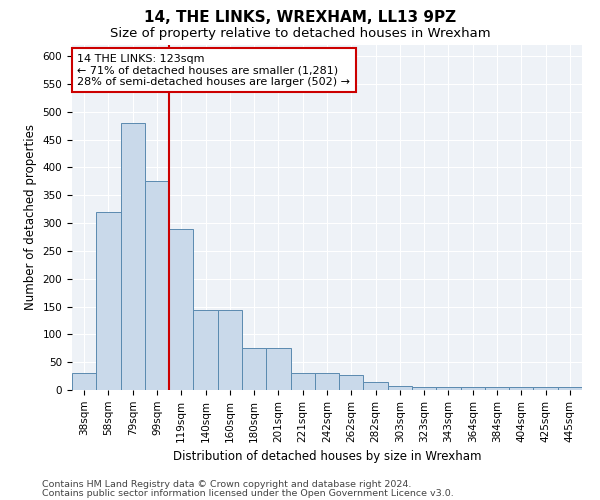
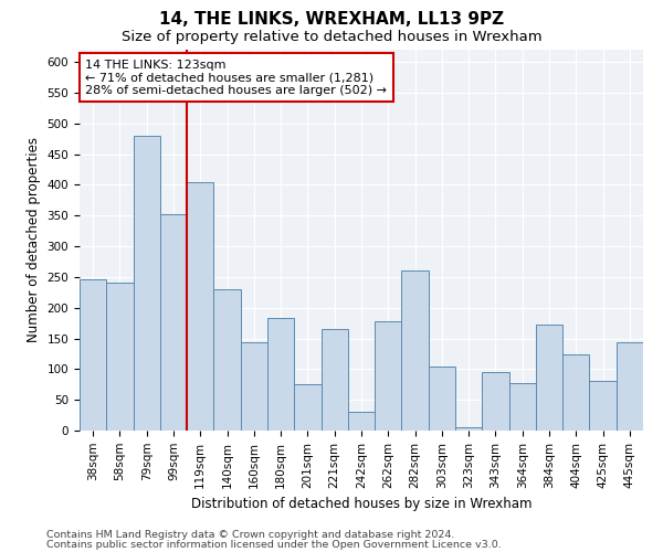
38sqm: 30 -> 246
58sqm: 320 -> 240
99sqm: 375 -> 352
119sqm: 290 -> 404
140sqm: 143 -> 230
180sqm: 75 -> 184
221sqm: 30 -> 166
262sqm: 27 -> 178
282sqm: 15 -> 260
303sqm: 8 -> 104
343sqm: 5 -> 96
364sqm: 5 -> 78
384sqm: 5 -> 172
404sqm: 5 -> 124
425sqm: 5 -> 80
445sqm: 5 -> 144
